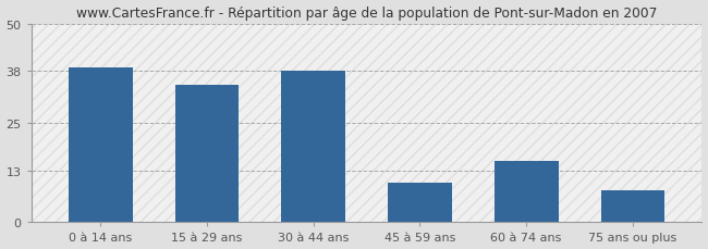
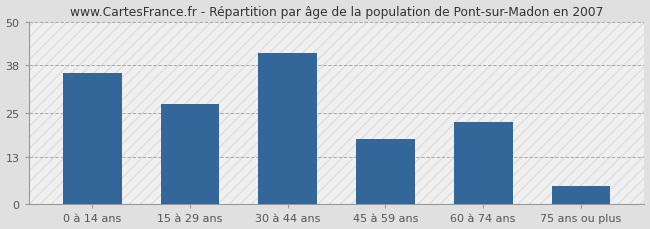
0 à 14 ans: 39.0 -> 36.0
15 à 29 ans: 34.5 -> 27.5
30 à 44 ans: 38.0 -> 41.5
45 à 59 ans: 10.0 -> 18.0
60 à 74 ans: 15.5 -> 22.5
75 ans ou plus: 8.0 -> 5.0
